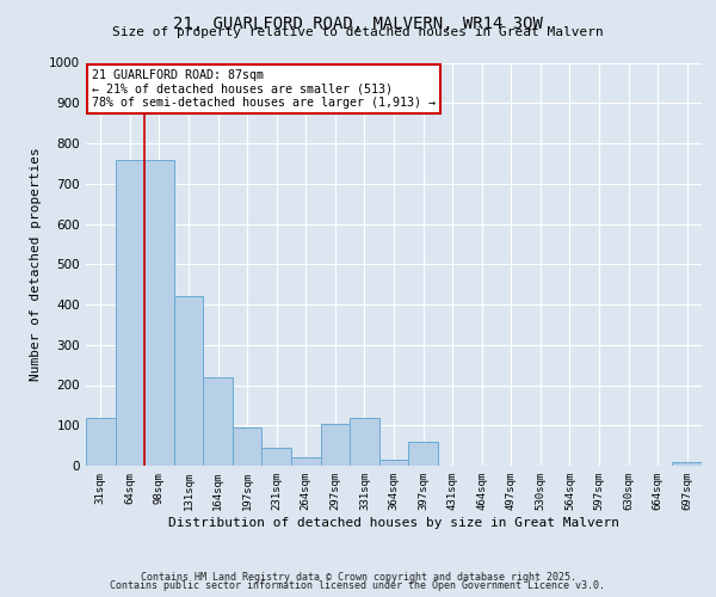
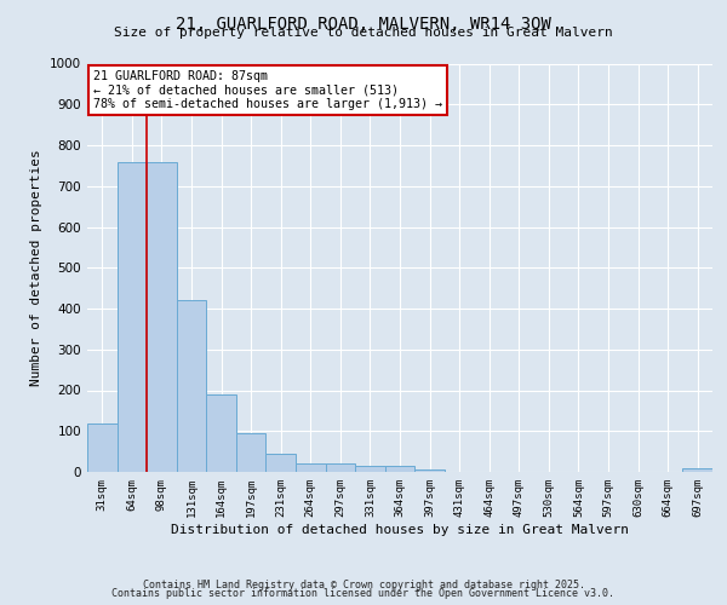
164sqm: 220 -> 190
297sqm: 105 -> 20
331sqm: 120 -> 15
397sqm: 60 -> 5
